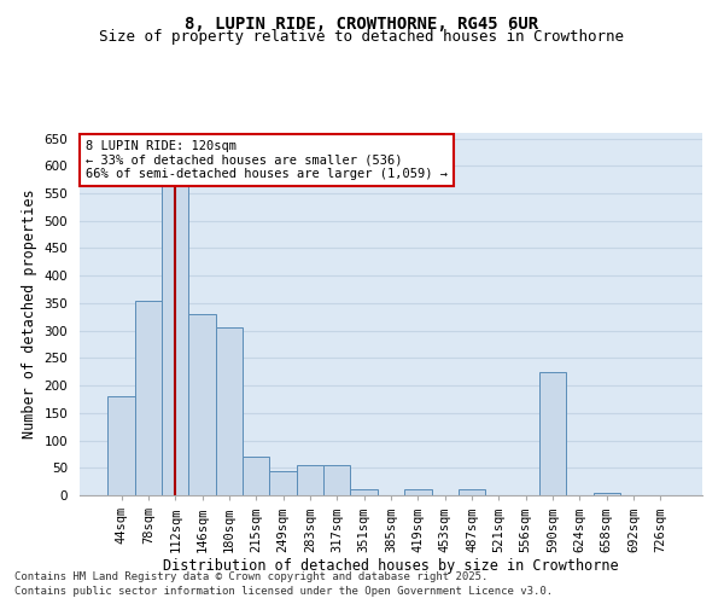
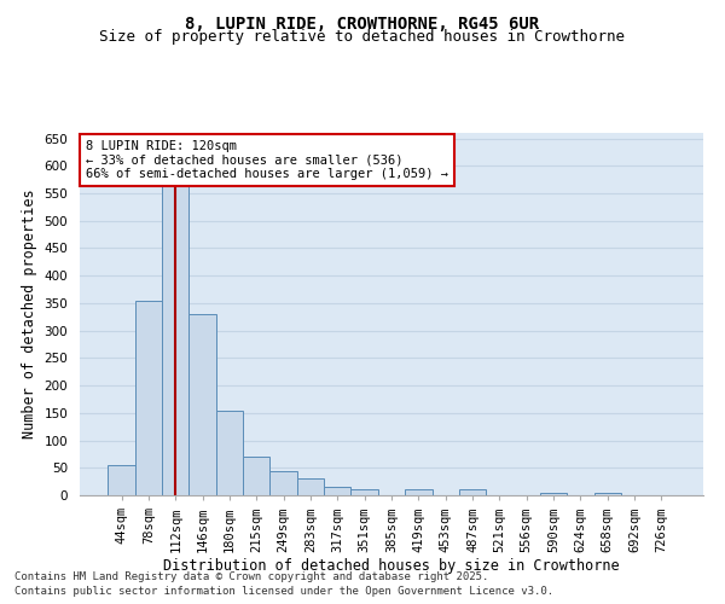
44sqm: 180 -> 55
180sqm: 305 -> 155
283sqm: 55 -> 30
317sqm: 55 -> 15
590sqm: 225 -> 5
